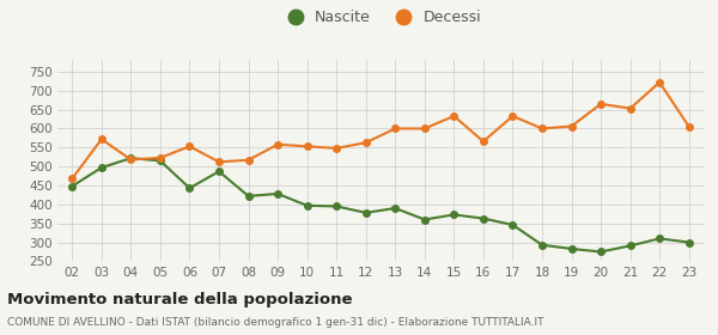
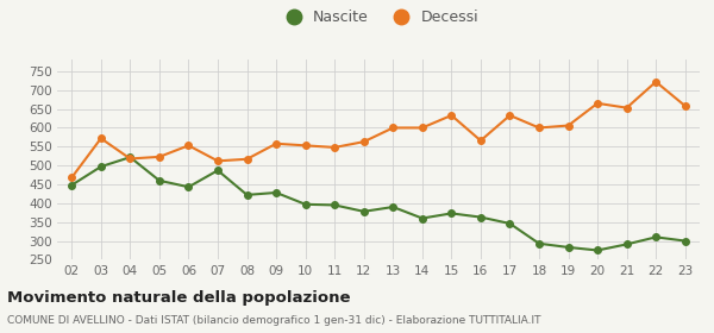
Nascite/05: 515 -> 460
Decessi/23: 605 -> 658
